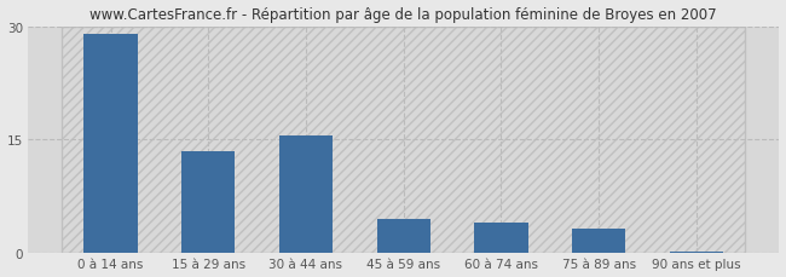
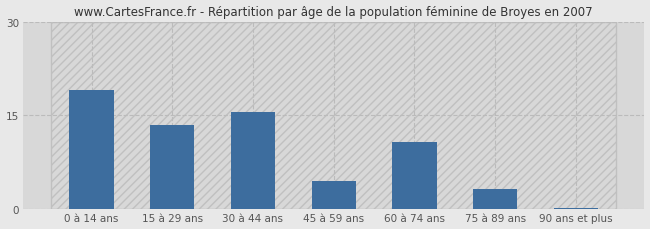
0 à 14 ans: 29.0 -> 19.0
60 à 74 ans: 4.0 -> 10.8
